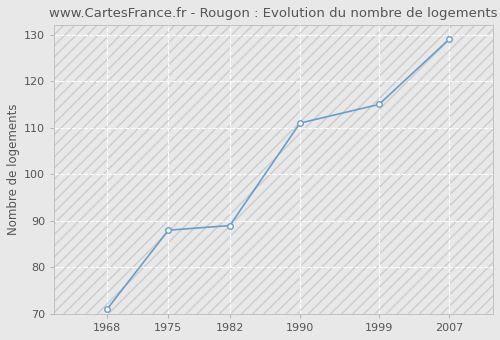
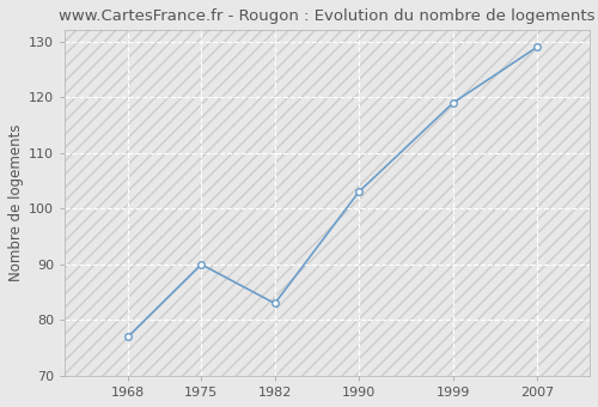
1968: 71 -> 77
1975: 88 -> 90
1982: 89 -> 83
1990: 111 -> 103
1999: 115 -> 119
